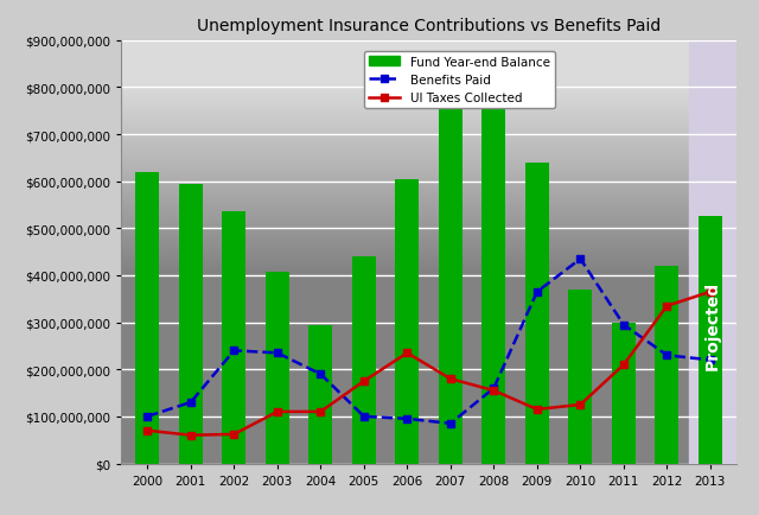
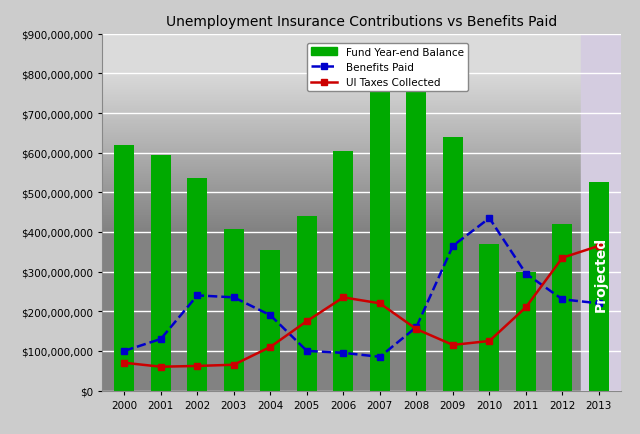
UI Taxes Collected/2003: $110,000,000 -> $65,000,000
Fund Year-end Balance/2004: $295,000,000 -> $355,000,000
UI Taxes Collected/2007: $180,000,000 -> $220,000,000
